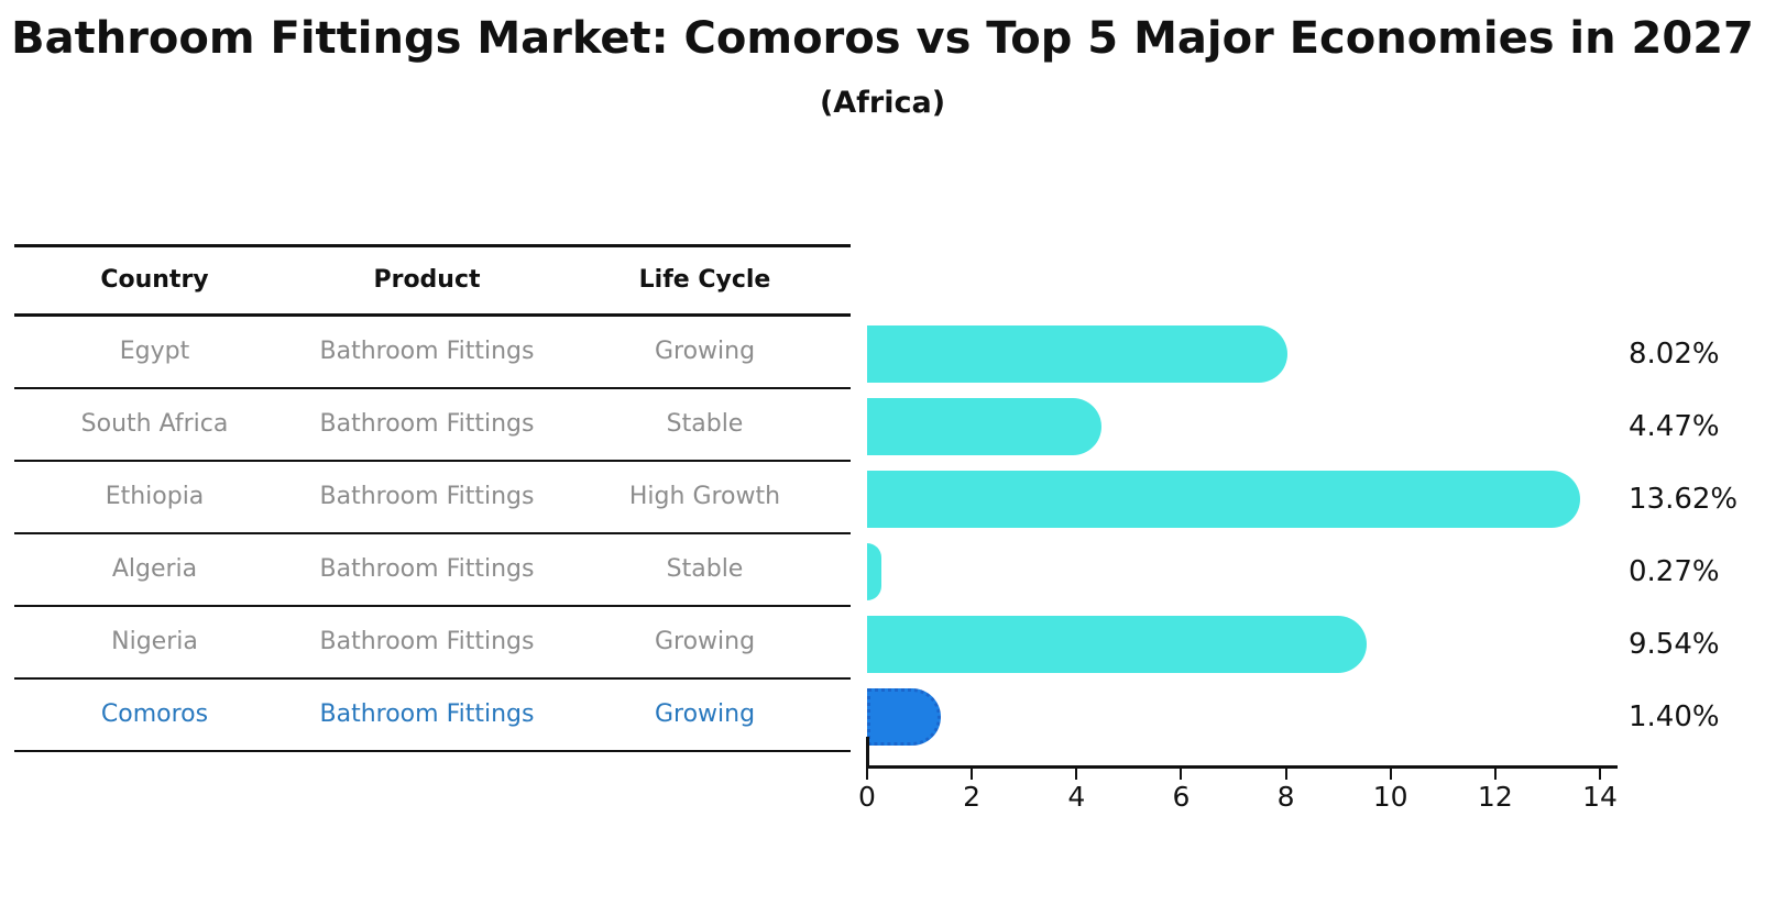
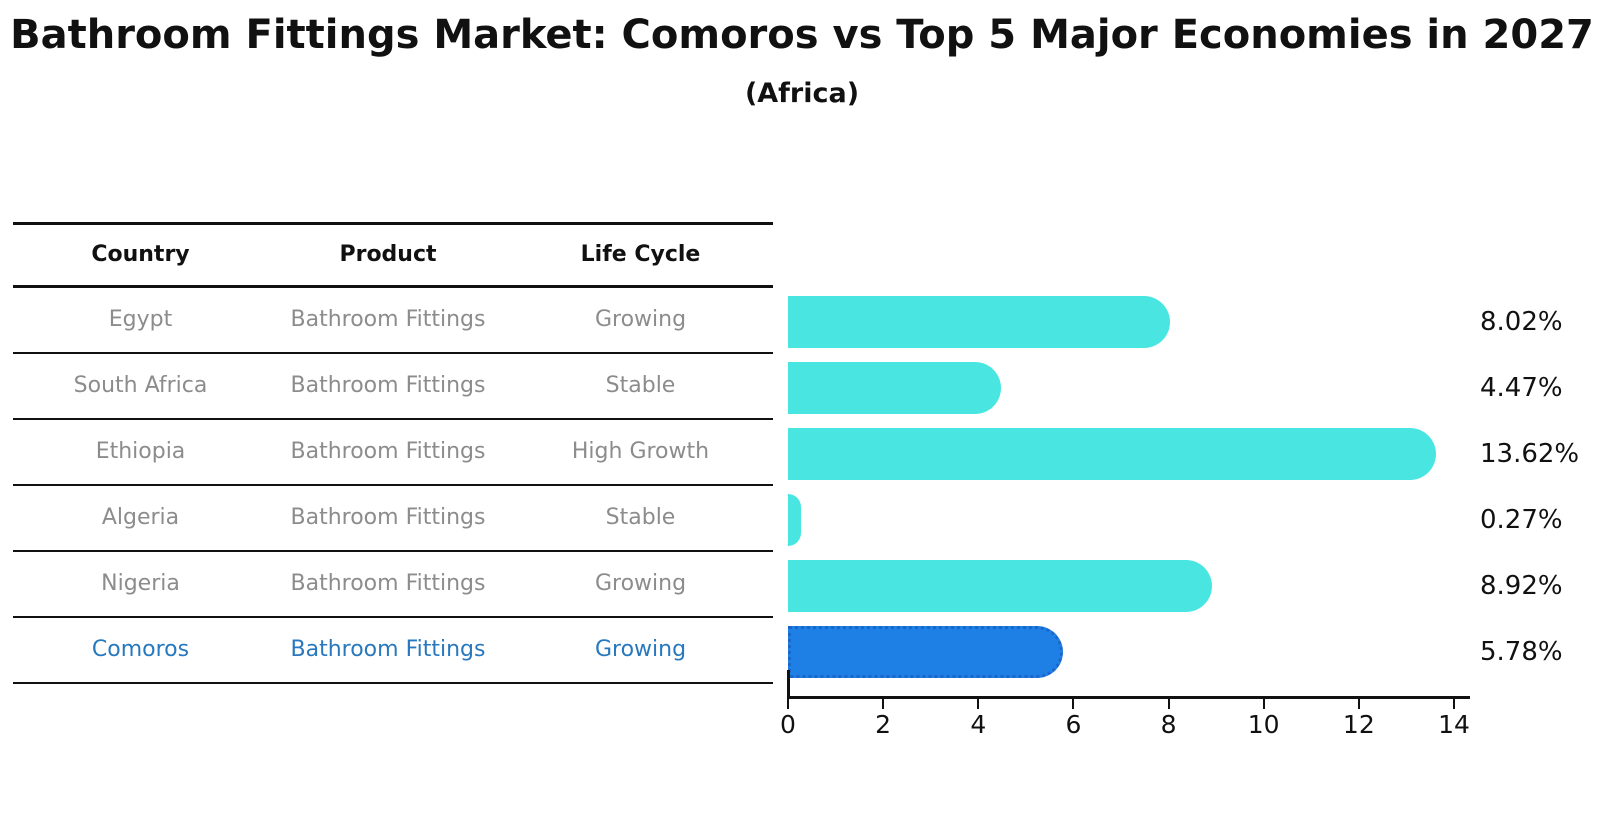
Nigeria: 9.54% -> 8.92%
Comoros: 1.40% -> 5.78%
